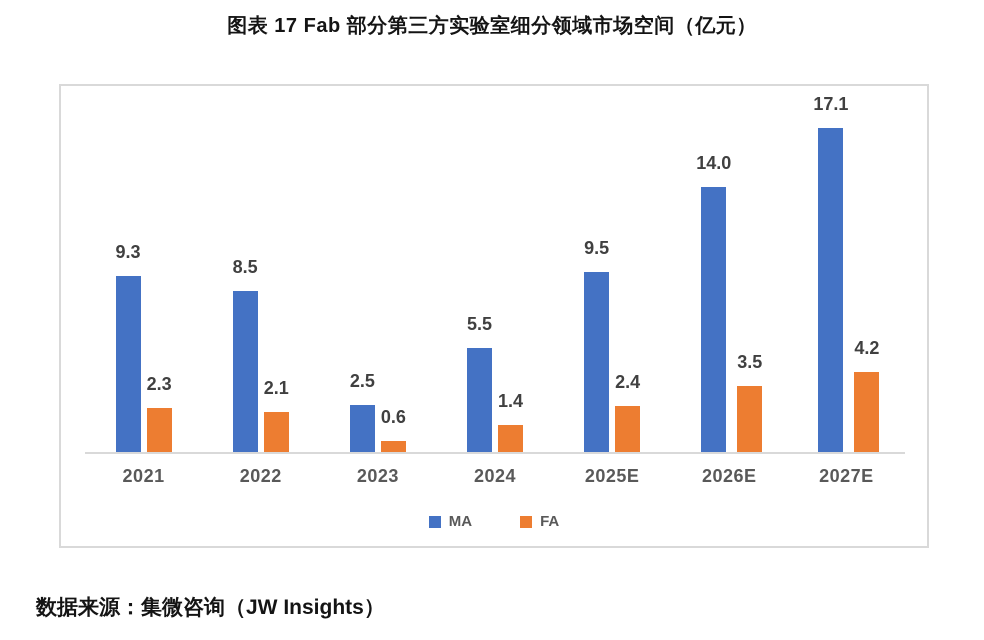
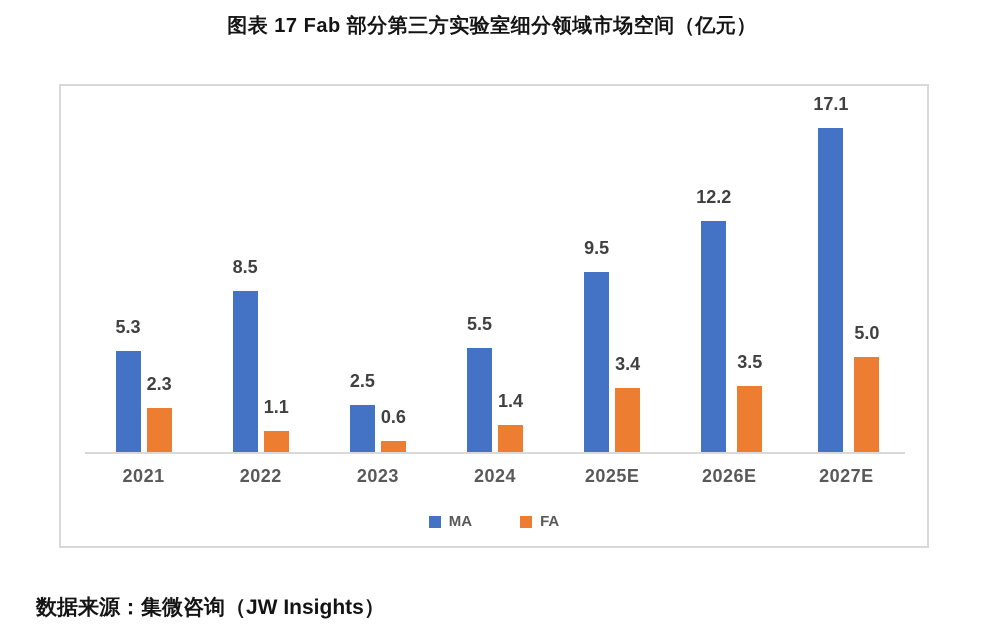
MA/2021: 9.3 -> 5.3
FA/2022: 2.1 -> 1.1
FA/2025E: 2.4 -> 3.4
MA/2026E: 14.0 -> 12.2
FA/2027E: 4.2 -> 5.0
